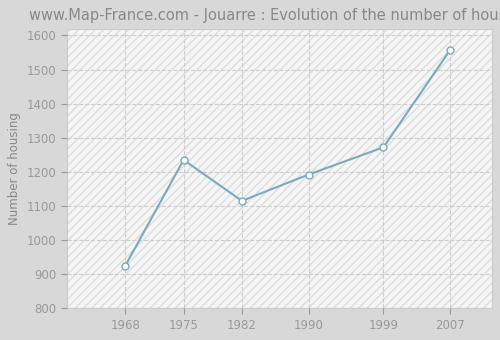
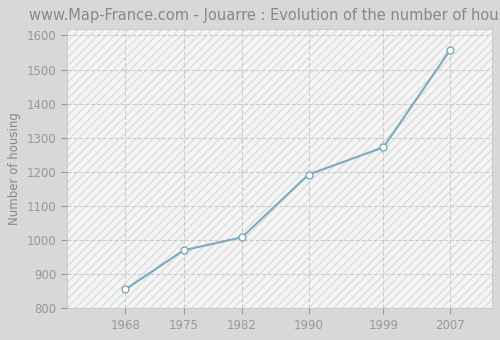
1968: 925 -> 855
1975: 1235 -> 970
1982: 1115 -> 1008
